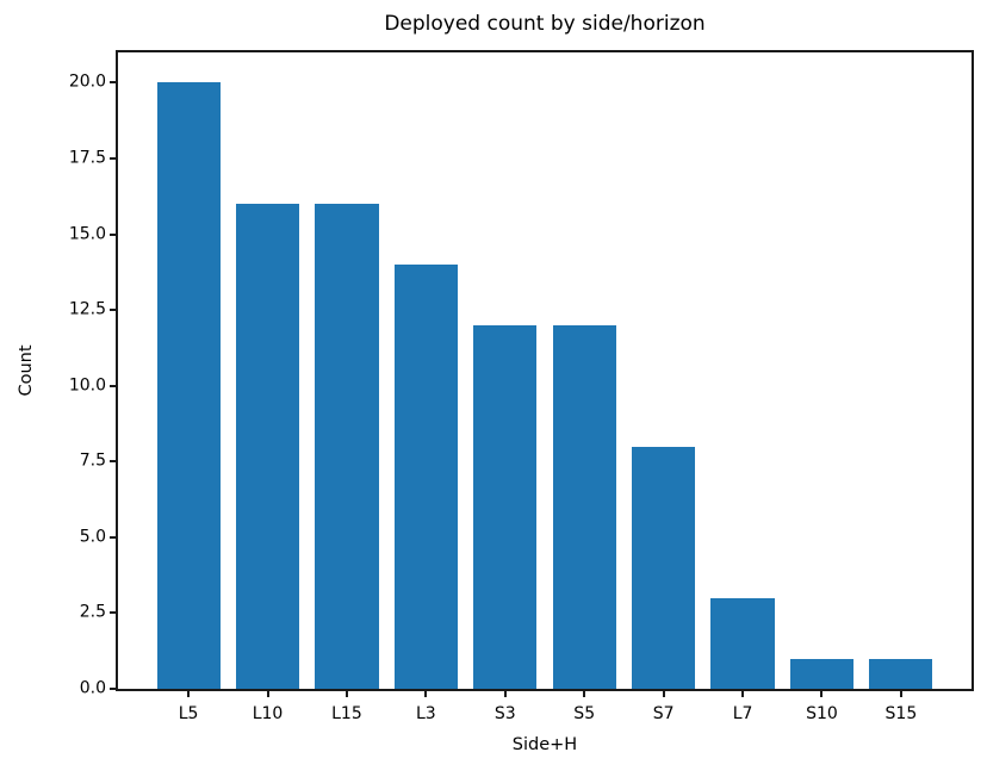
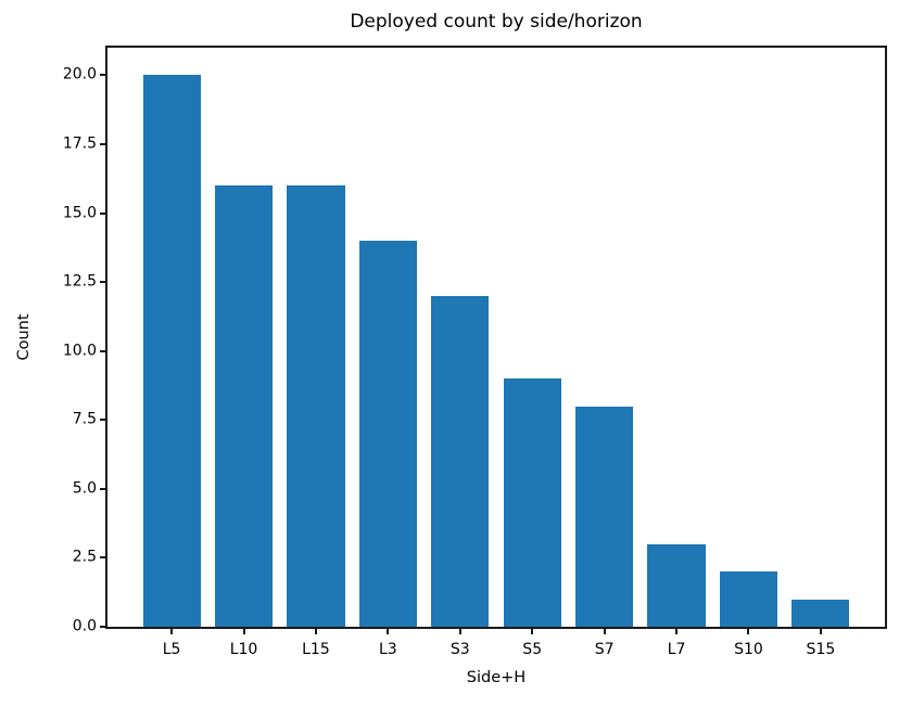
S5: 12 -> 9
S10: 1 -> 2
